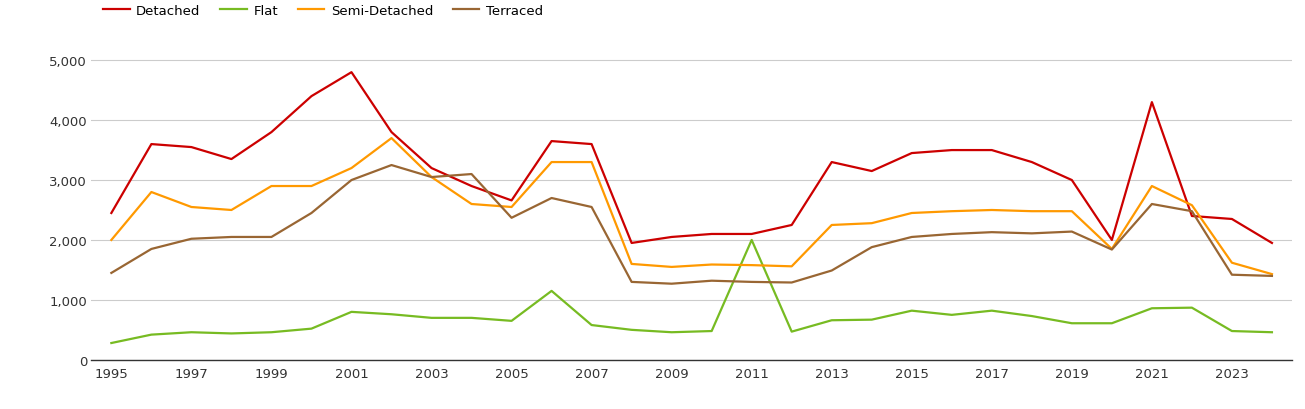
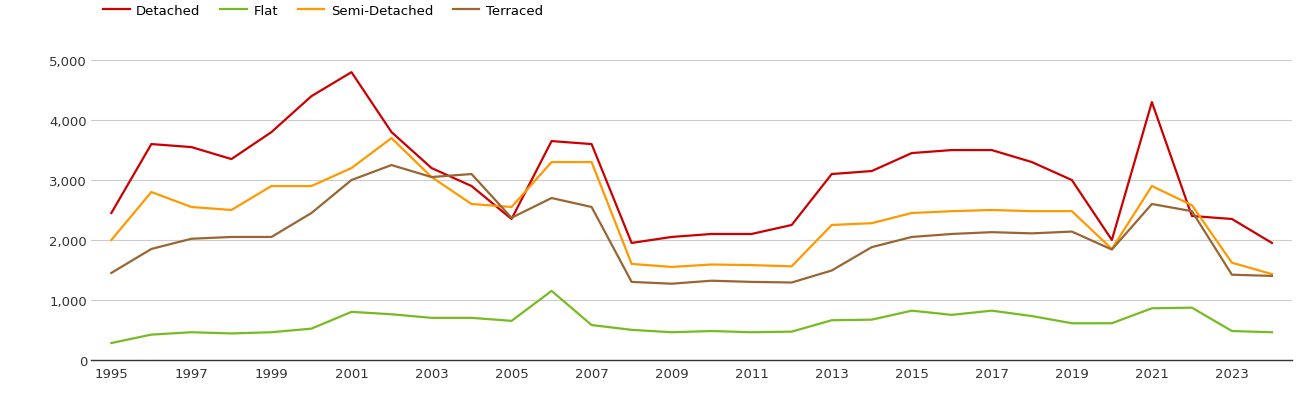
Detached/2005: 2,660 -> 2,350
Flat/2011: 2,000 -> 460
Detached/2013: 3,300 -> 3,100
